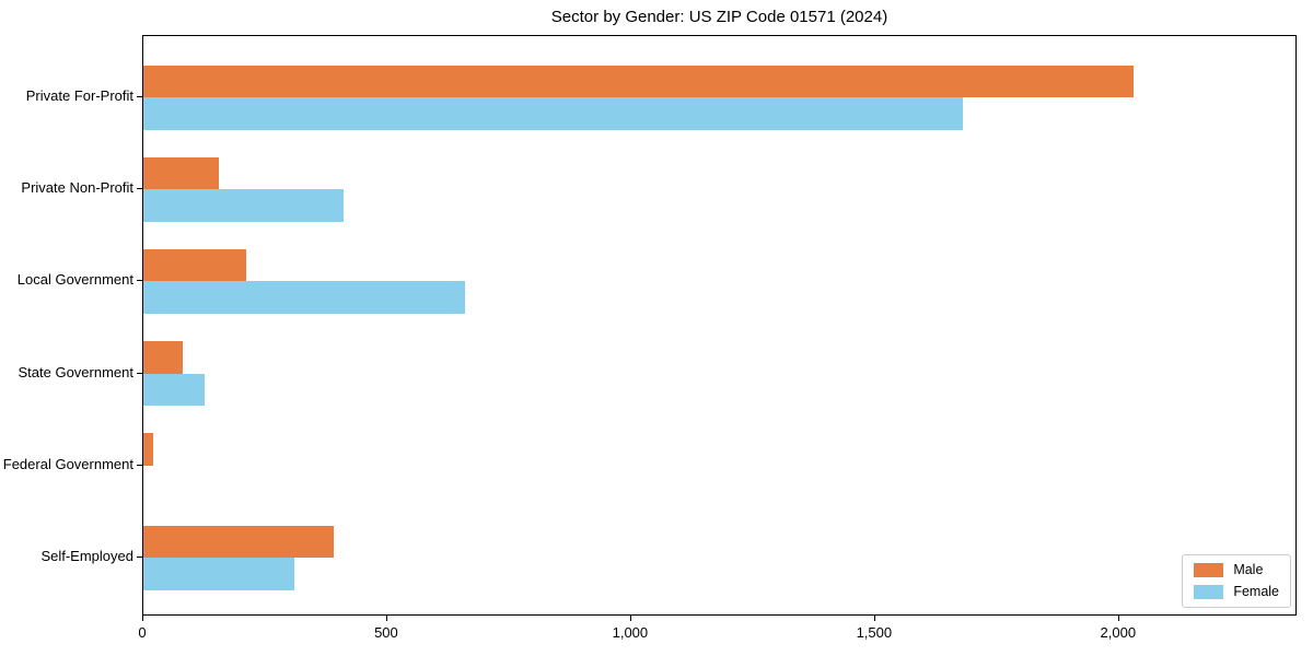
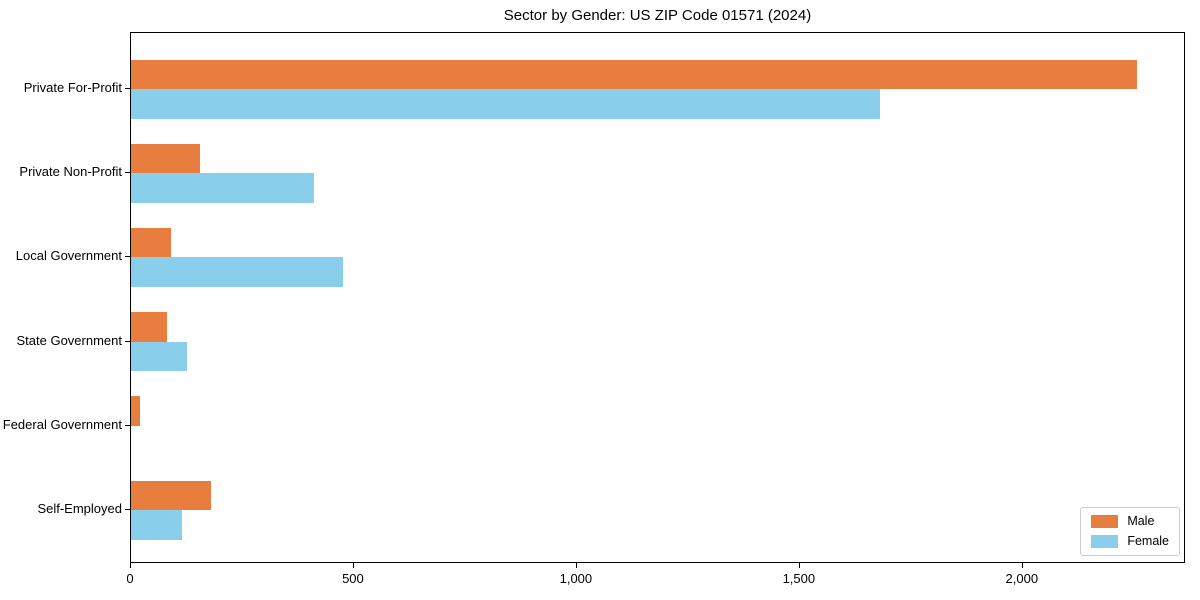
Male/Private For-Profit: 2030 -> 2260
Male/Local Government: 210 -> 90
Female/Local Government: 660 -> 480
Male/Self-Employed: 390 -> 180
Female/Self-Employed: 310 -> 120
